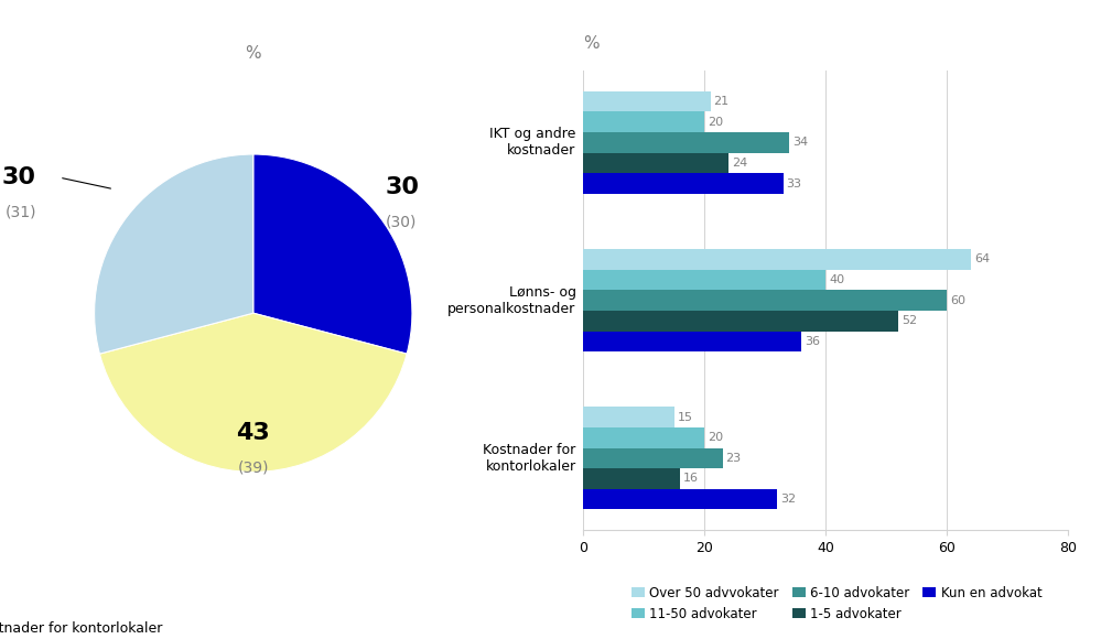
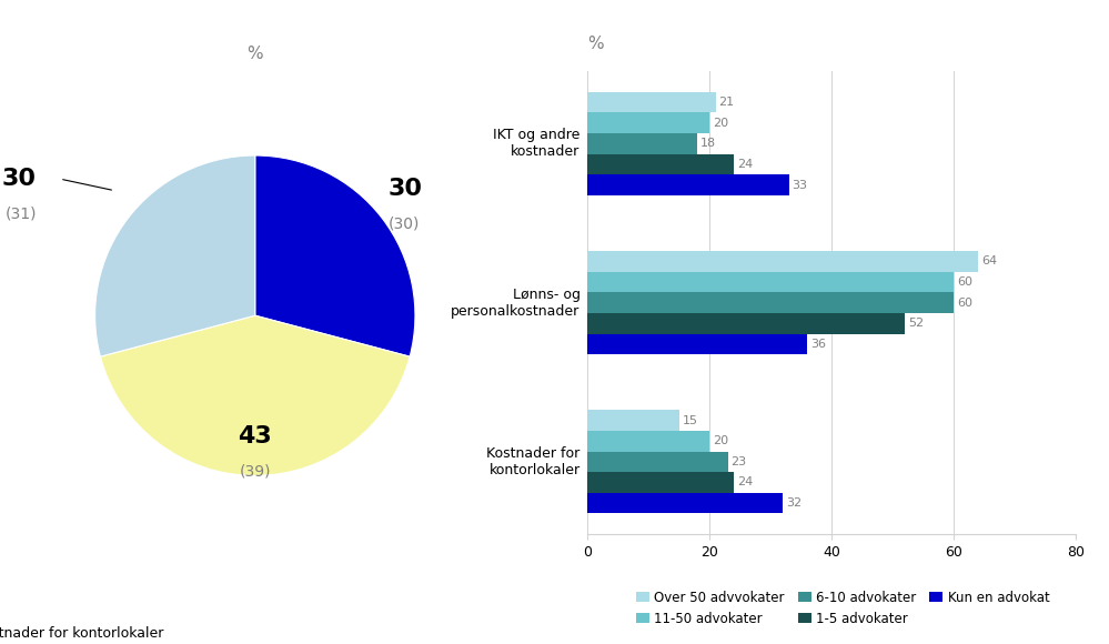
6-10 advokater/IKT og andre kostnader: 34 -> 18
11-50 advokater/Lønns- og personalkostnader: 40 -> 60
1-5 advokater/Kostnader for kontorlokaler: 16 -> 24
